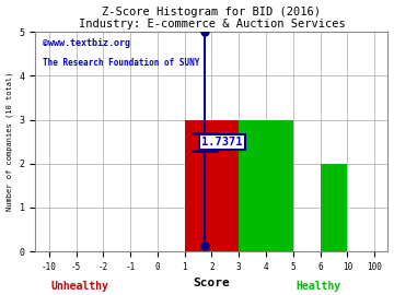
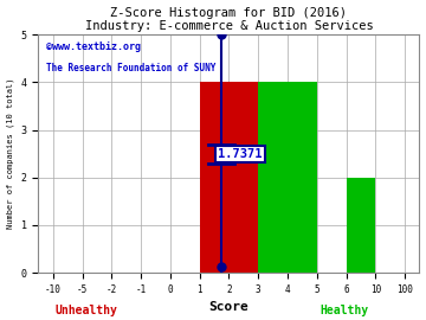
2: 3 -> 4
4: 3 -> 4
